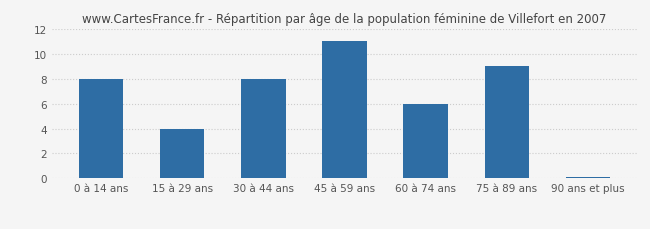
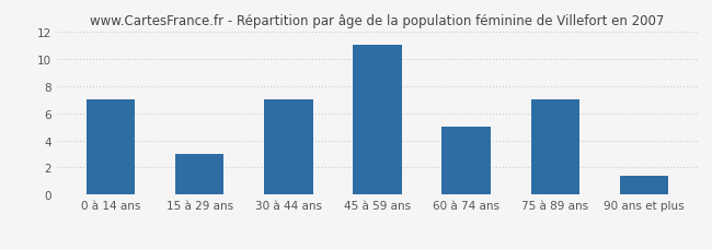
0 à 14 ans: 8.0 -> 7.0
15 à 29 ans: 4.0 -> 3.0
30 à 44 ans: 8.0 -> 7.0
60 à 74 ans: 6.0 -> 5.0
75 à 89 ans: 9.0 -> 7.0
90 ans et plus: 0.1 -> 1.4
